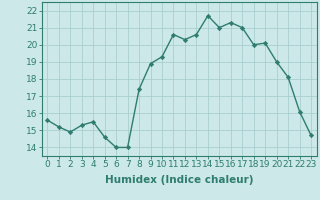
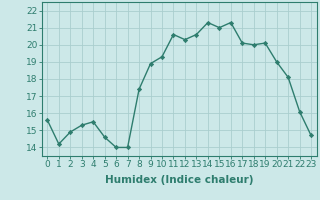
1: 15.2 -> 14.2
14: 21.7 -> 21.3
17: 21.0 -> 20.1
